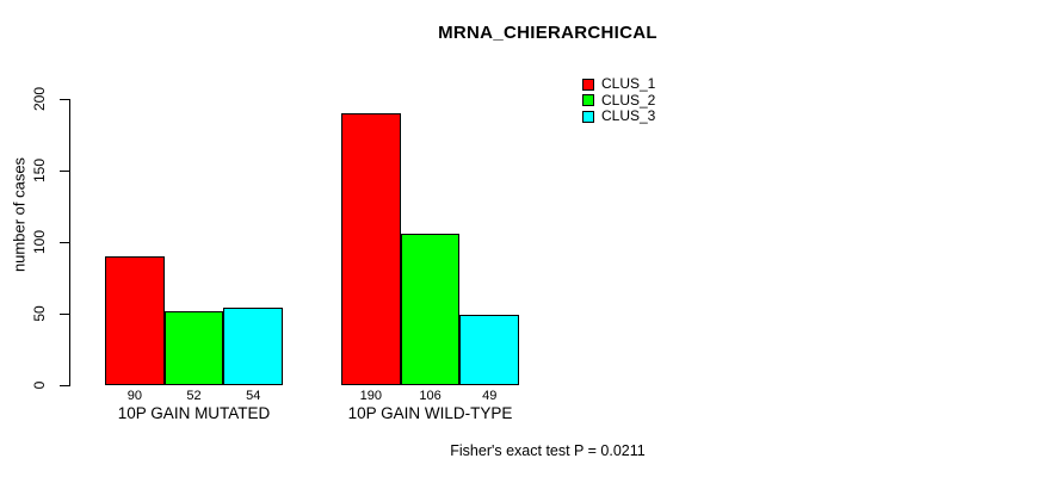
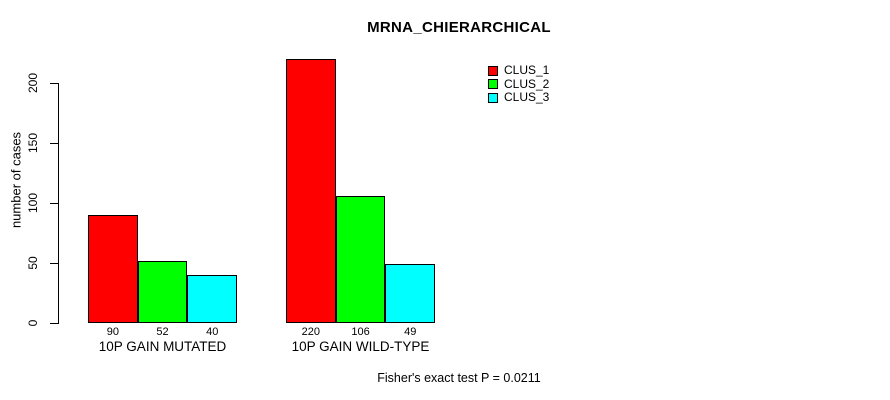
CLUS_3/10P GAIN MUTATED: 54 -> 40
CLUS_1/10P GAIN WILD-TYPE: 190 -> 220
